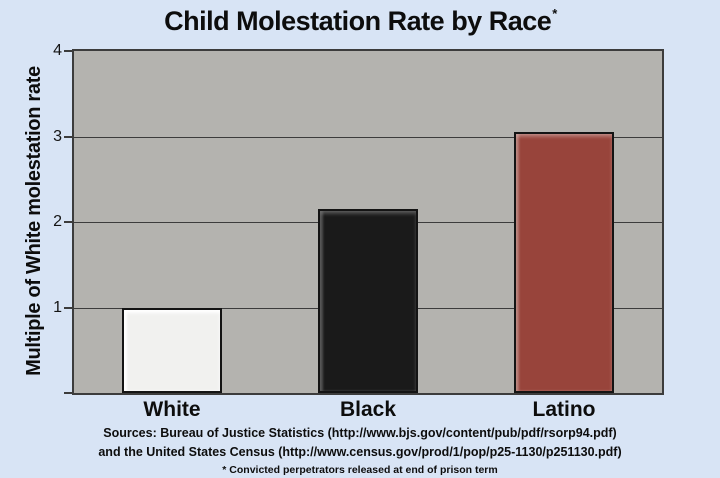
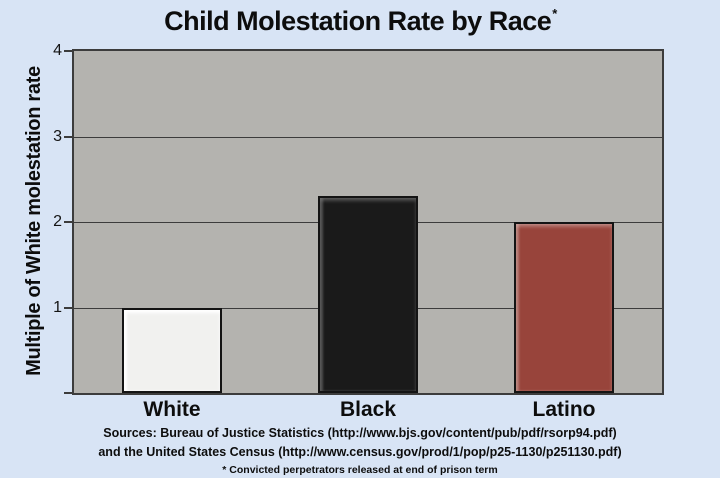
Black: 2.1 -> 2.3
Latino: 3.0 -> 2.0
